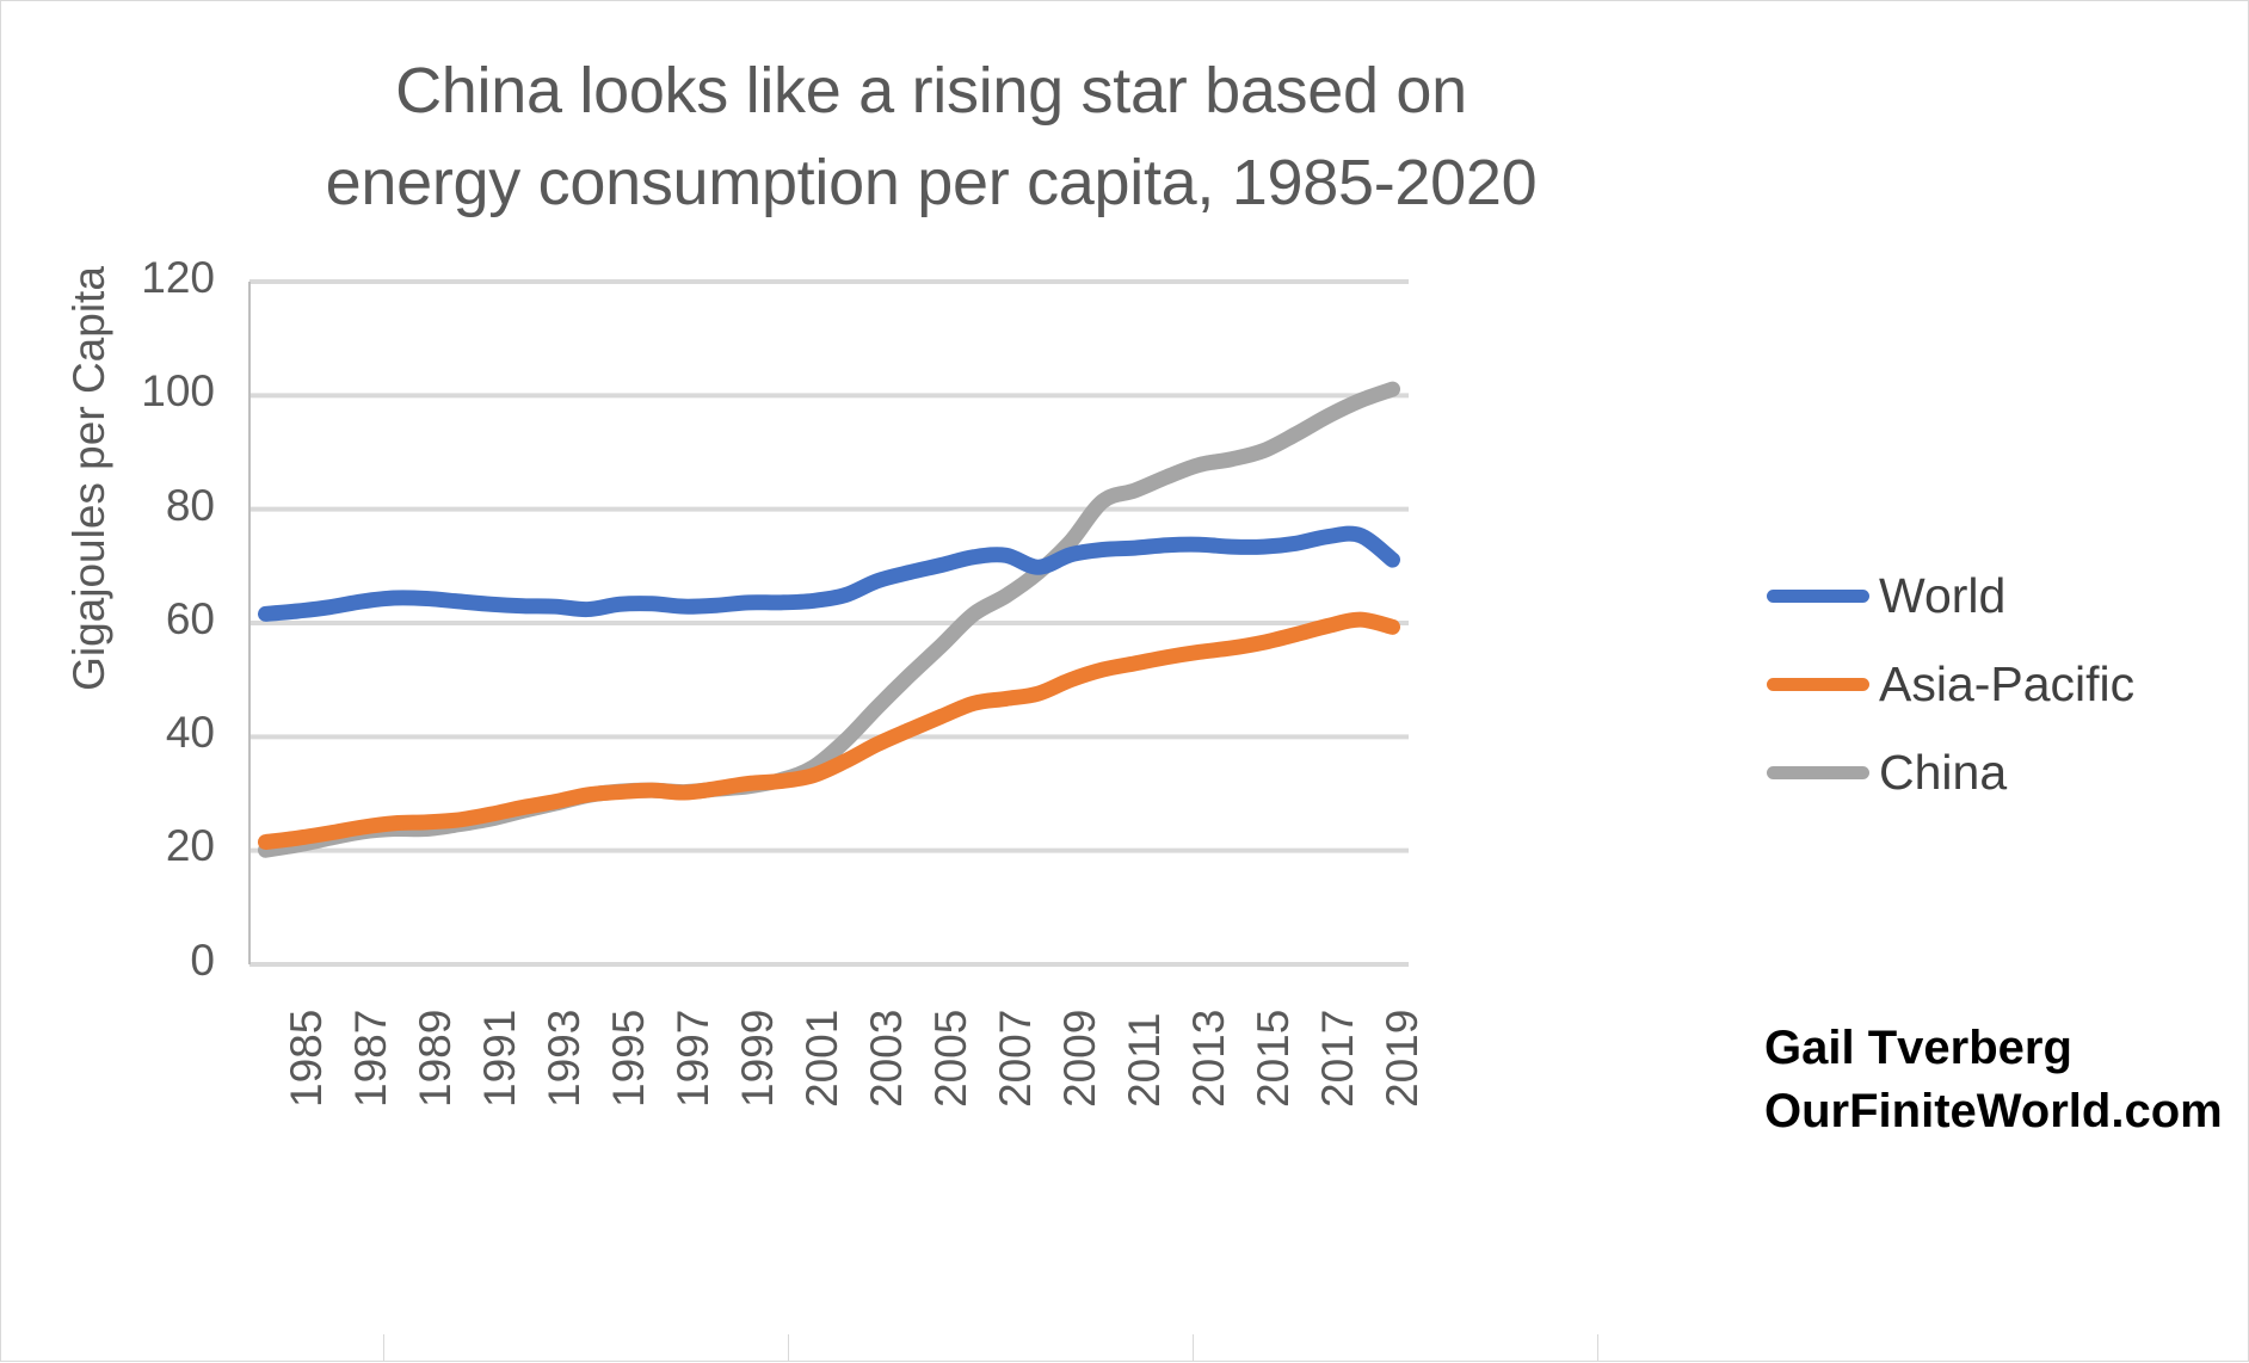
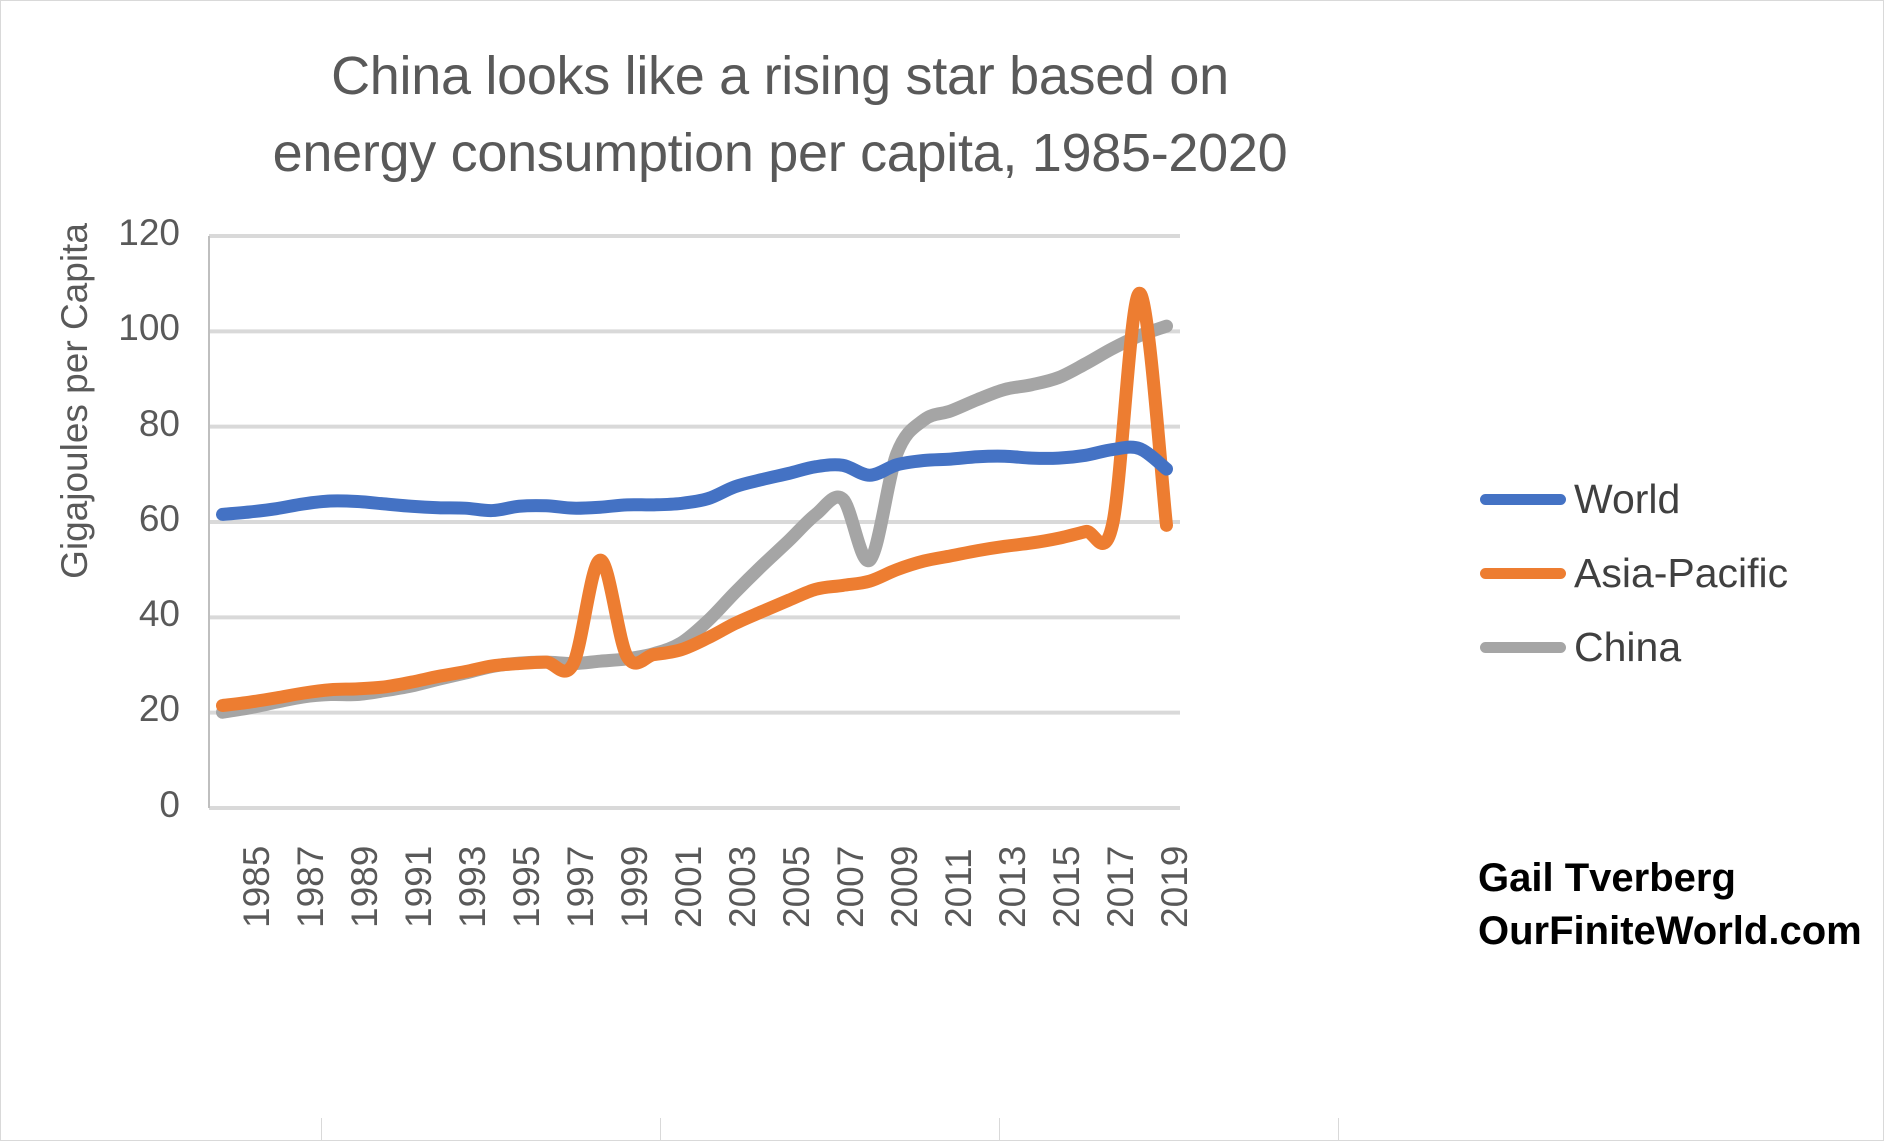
Asia-Pacific/1999: 31 -> 52
China/2009: 69 -> 52
Asia-Pacific/2019: 61 -> 108
